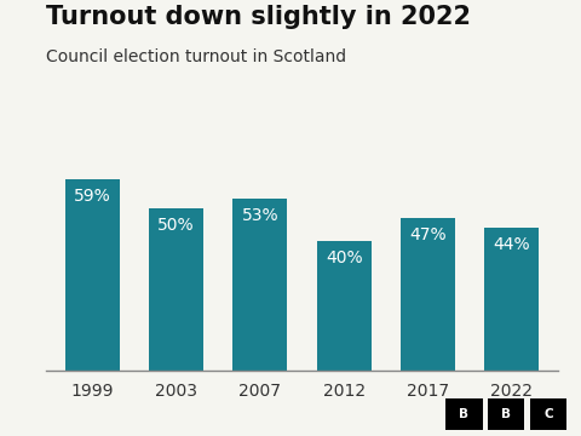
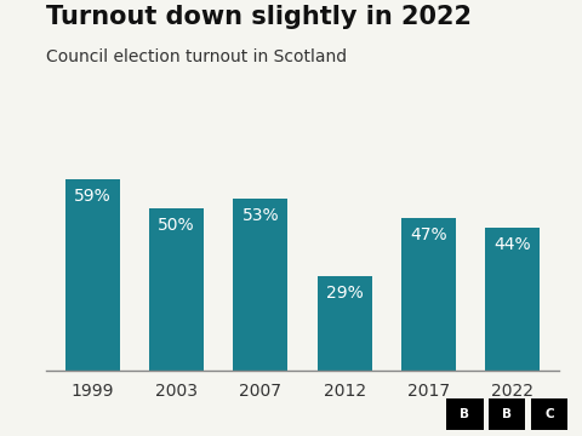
2012: 40% -> 29%
